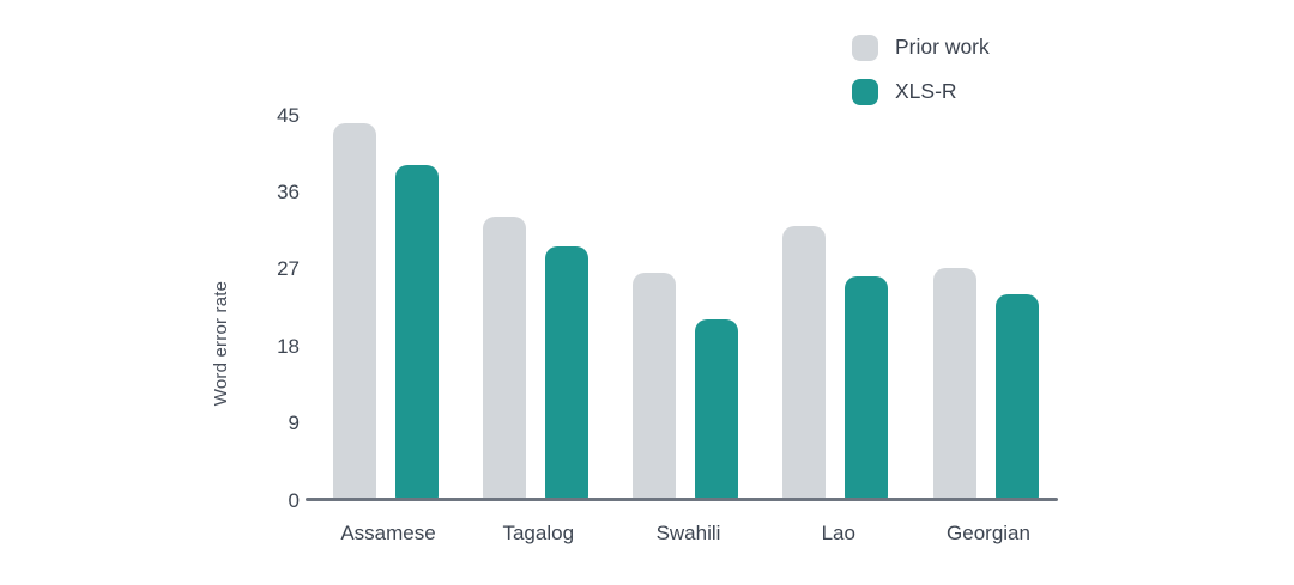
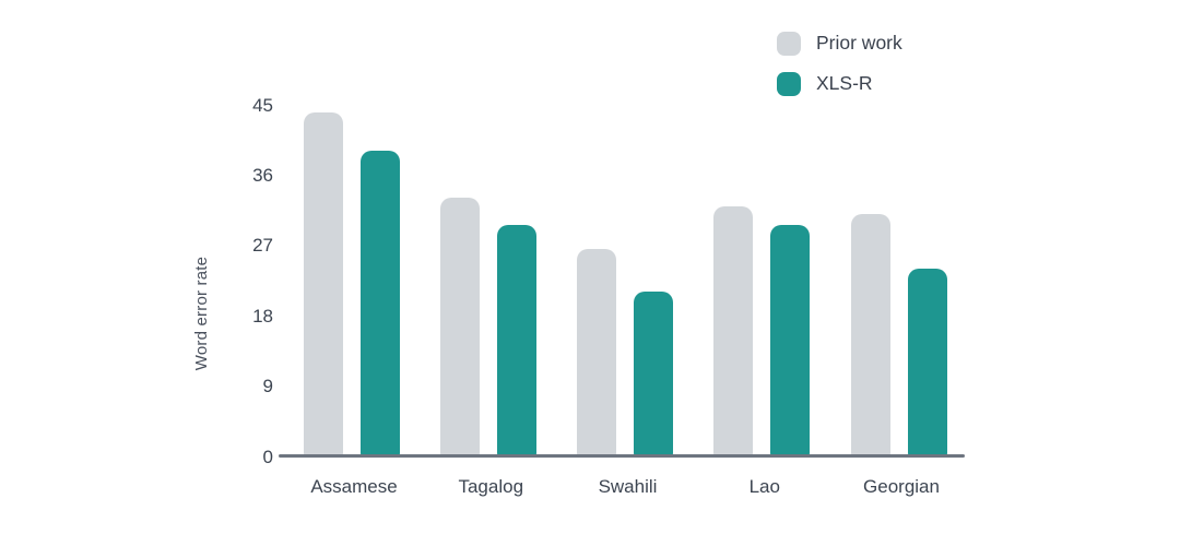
XLS-R/Lao: 26 -> 30
Prior work/Georgian: 27 -> 31
